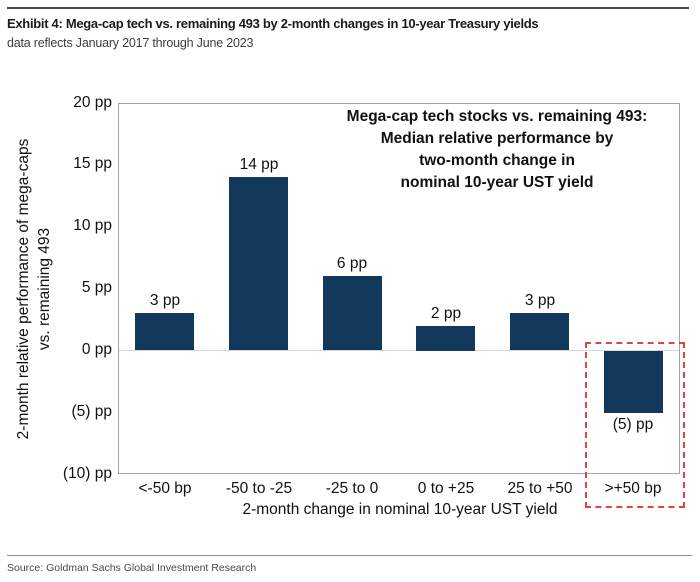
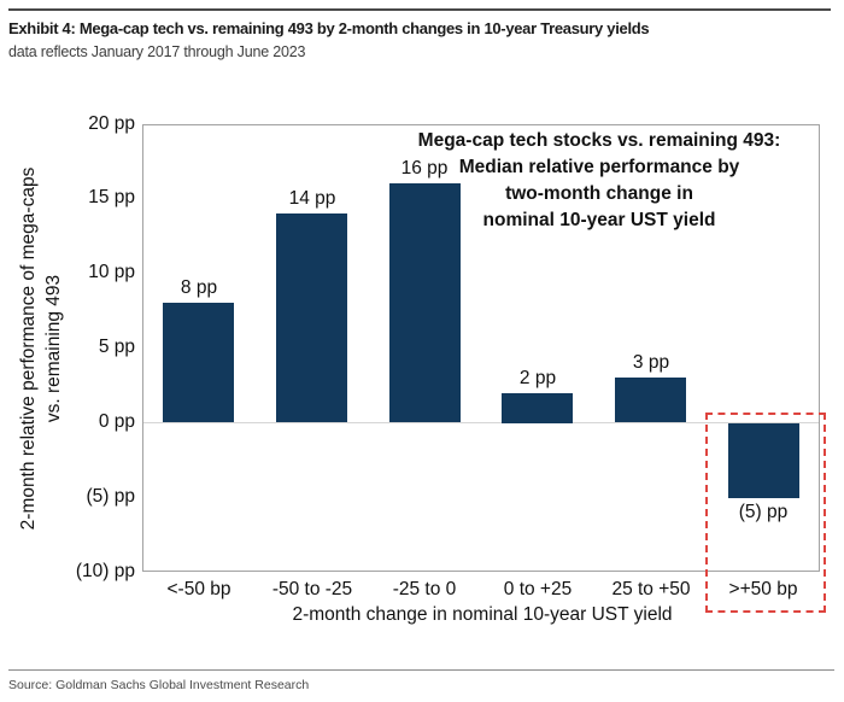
<-50 bp: 3 -> 8
-25 to 0: 6 -> 16
